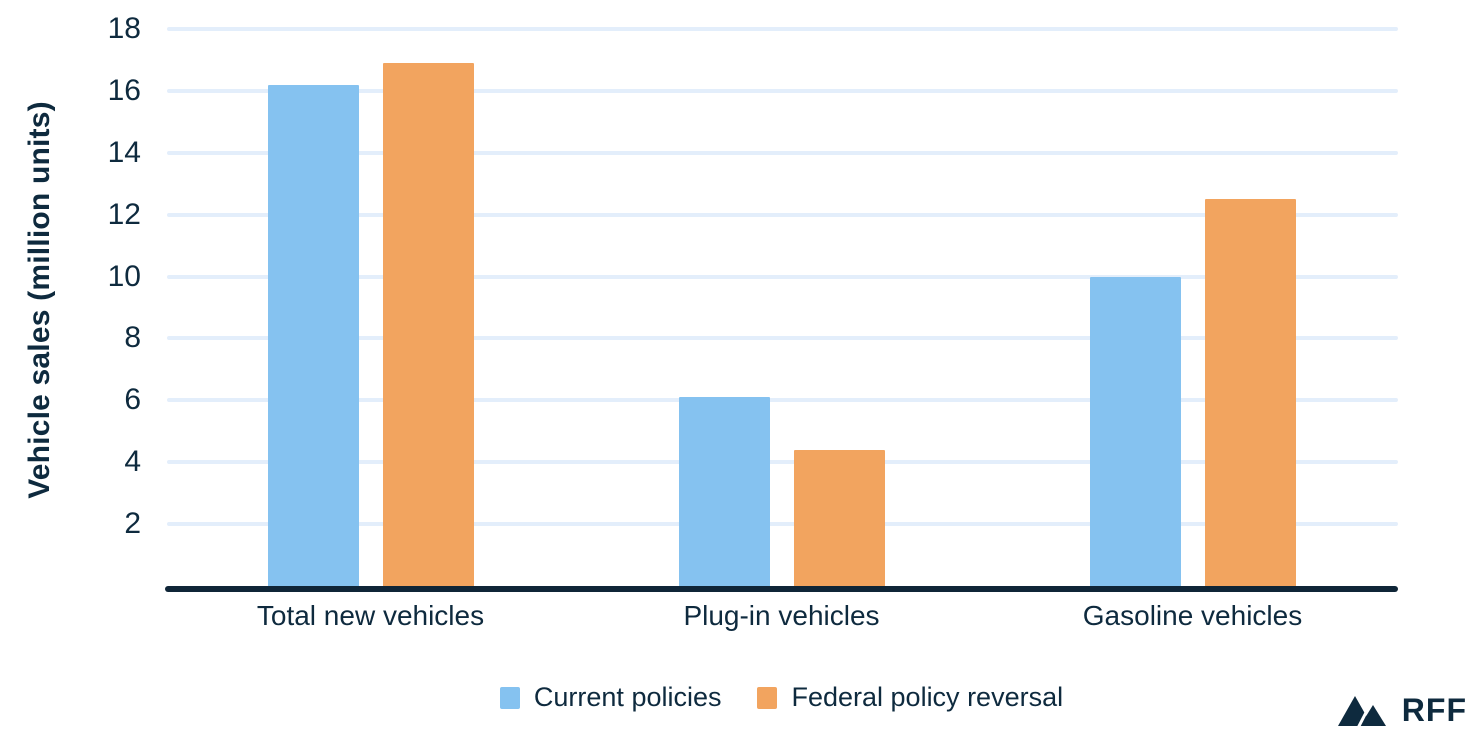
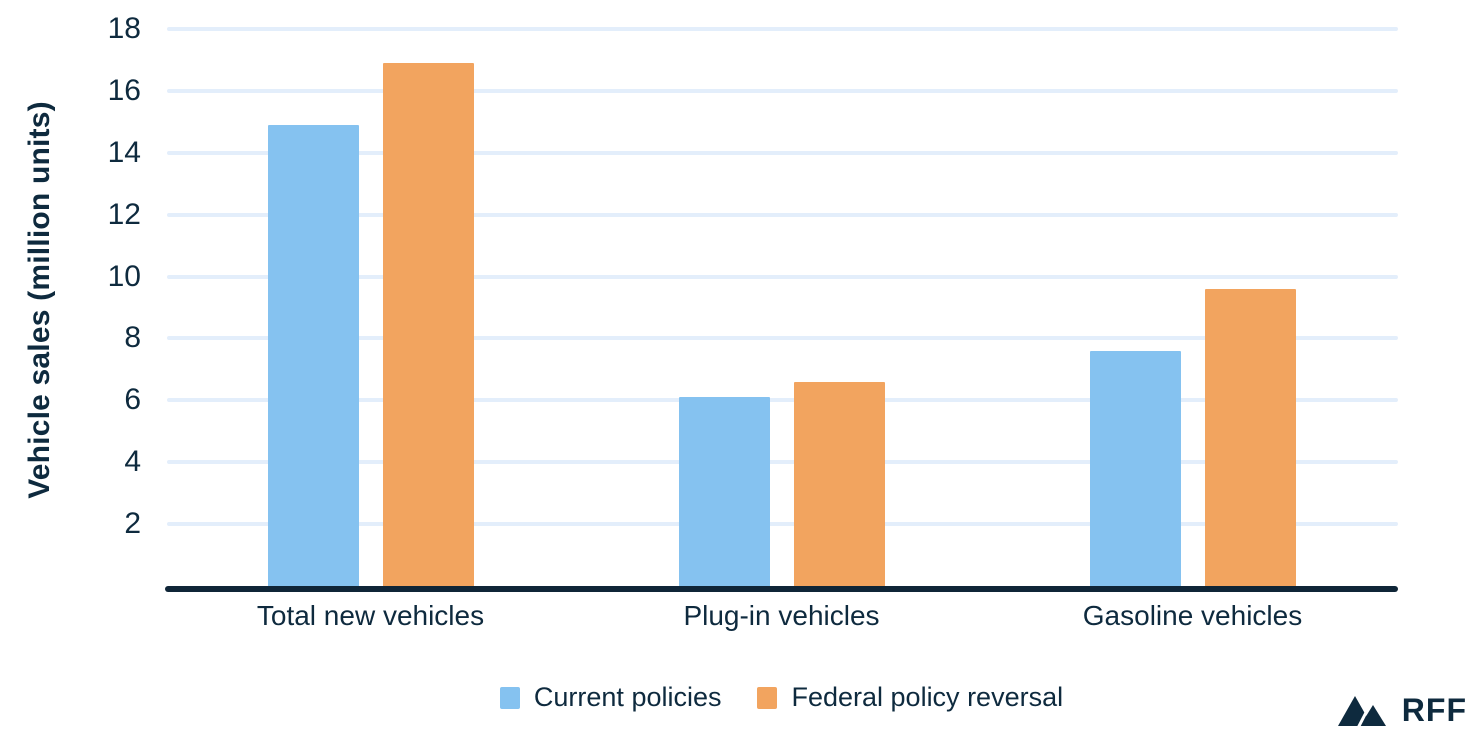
Current policies/Total new vehicles: 16.2 -> 14.9
Federal policy reversal/Plug-in vehicles: 4.4 -> 6.6
Current policies/Gasoline vehicles: 10.0 -> 7.6
Federal policy reversal/Gasoline vehicles: 12.5 -> 9.6
